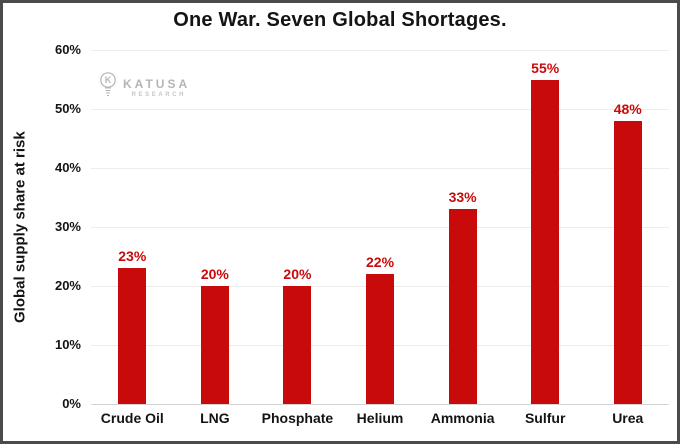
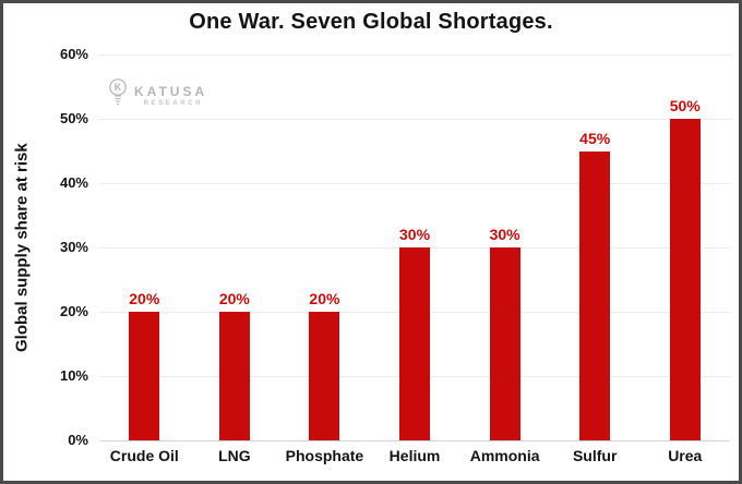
Crude Oil: 23% -> 20%
Helium: 22% -> 30%
Ammonia: 33% -> 30%
Sulfur: 55% -> 45%
Urea: 48% -> 50%
